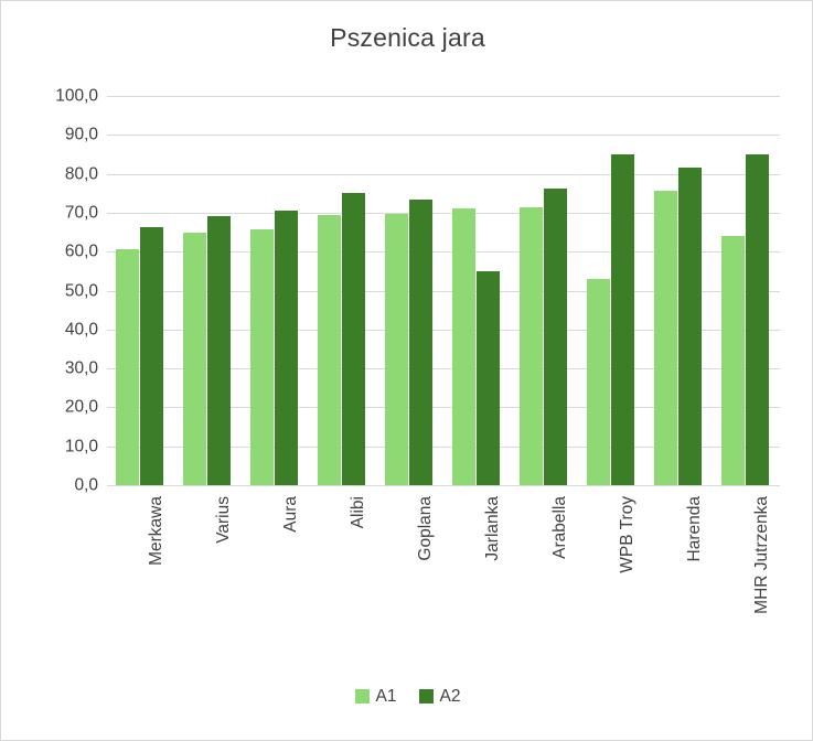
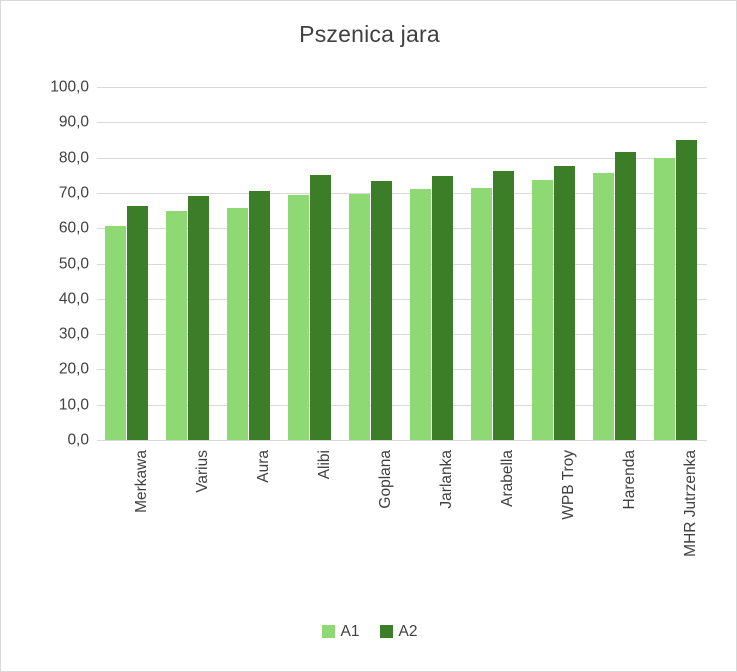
A2/Jarlanka: 55 -> 75
A1/WPB Troy: 53 -> 74
A2/WPB Troy: 85 -> 78
A1/MHR Jutrzenka: 64 -> 80
